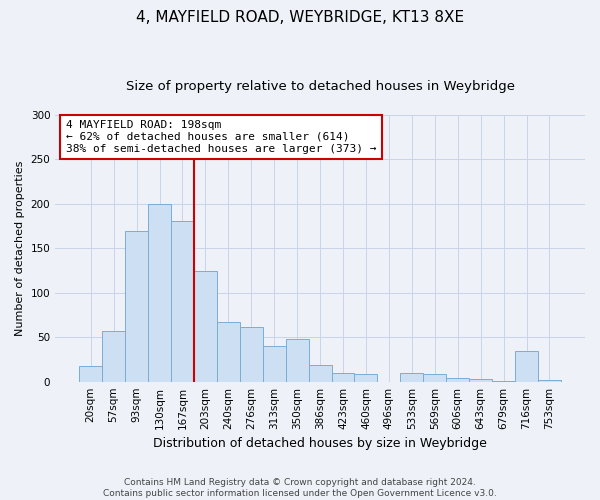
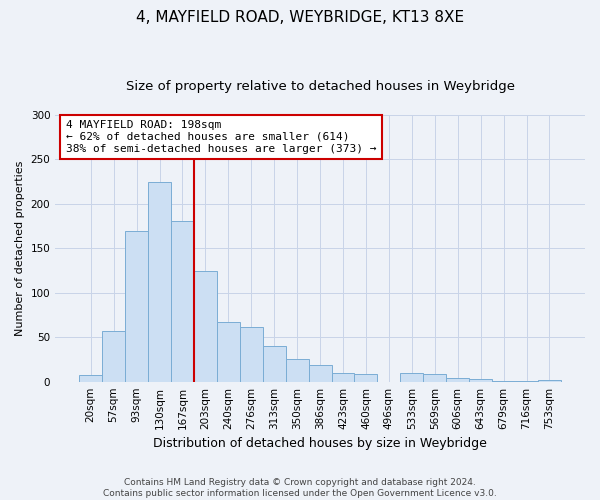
20sqm: 18 -> 7
130sqm: 200 -> 225
350sqm: 48 -> 25
716sqm: 34 -> 1
